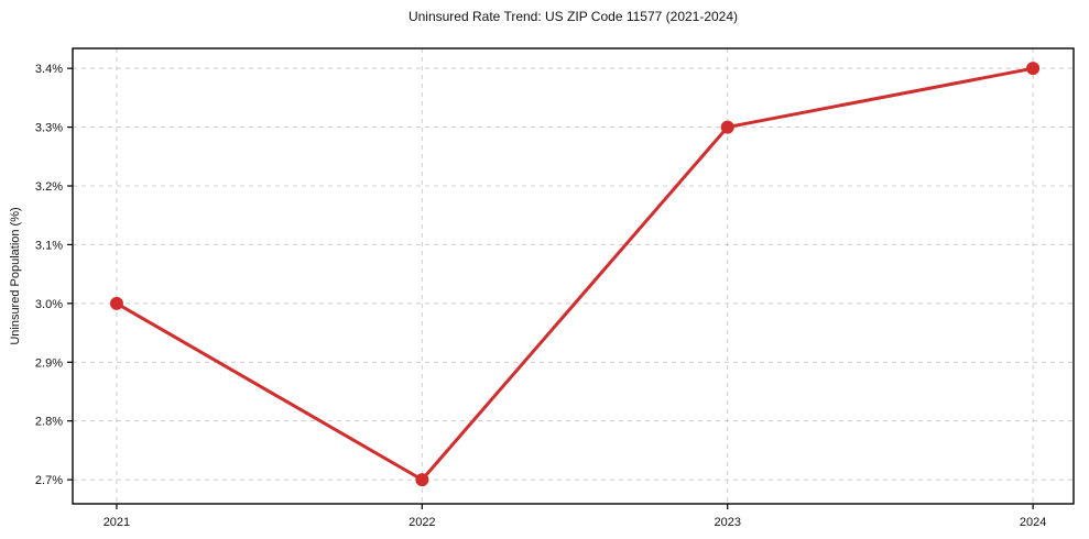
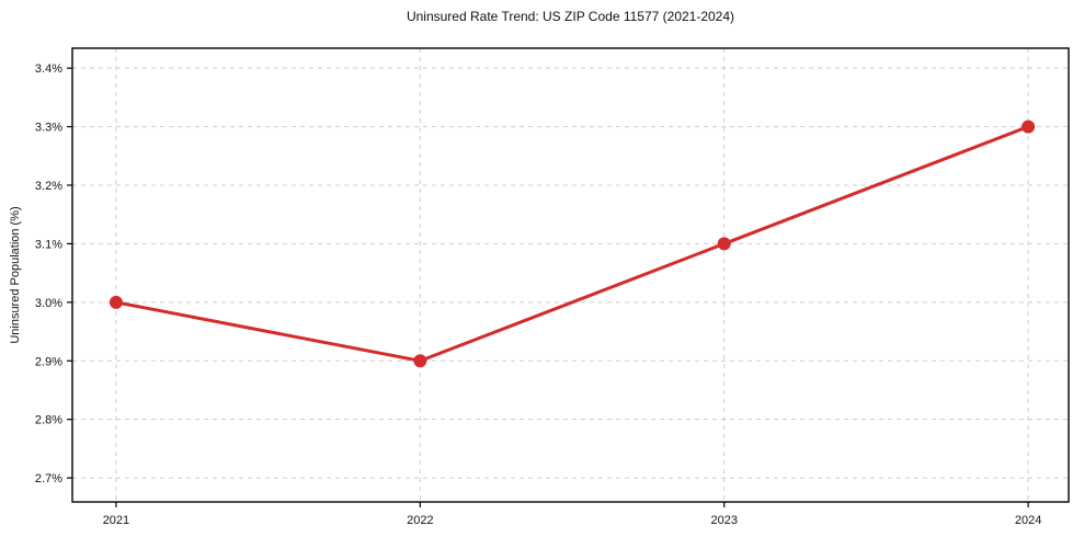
2022: 2.7% -> 2.9%
2023: 3.3% -> 3.1%
2024: 3.4% -> 3.3%
